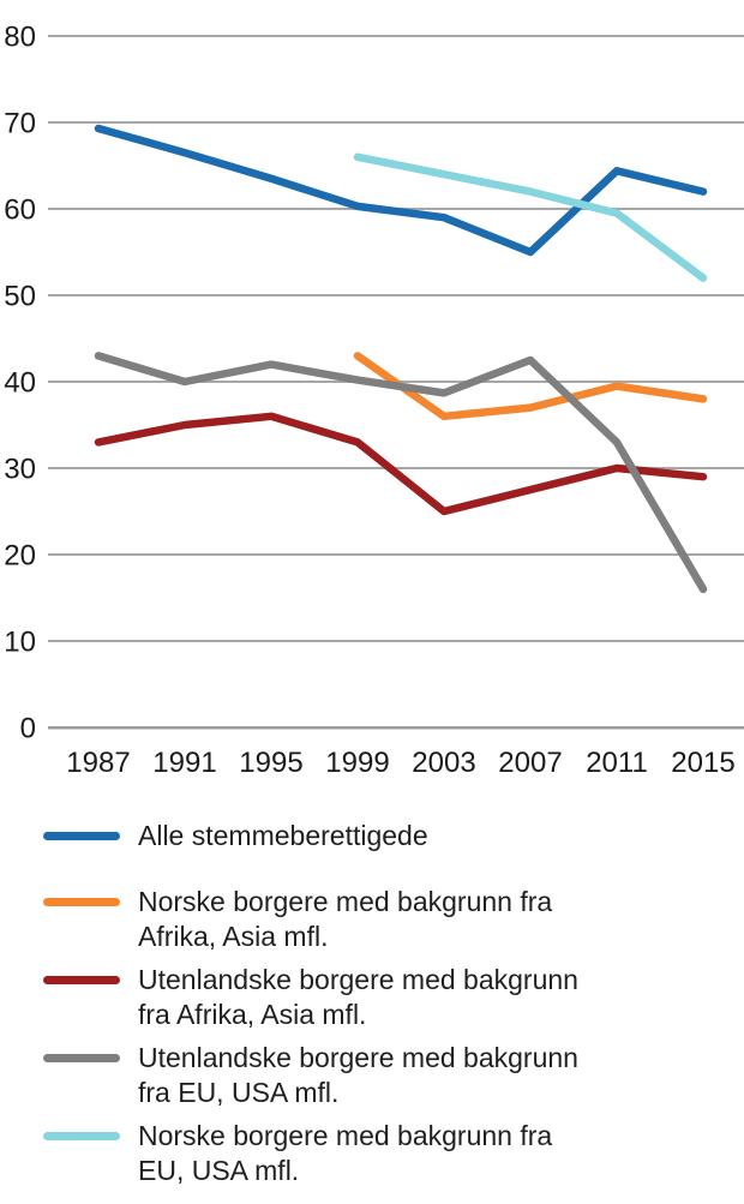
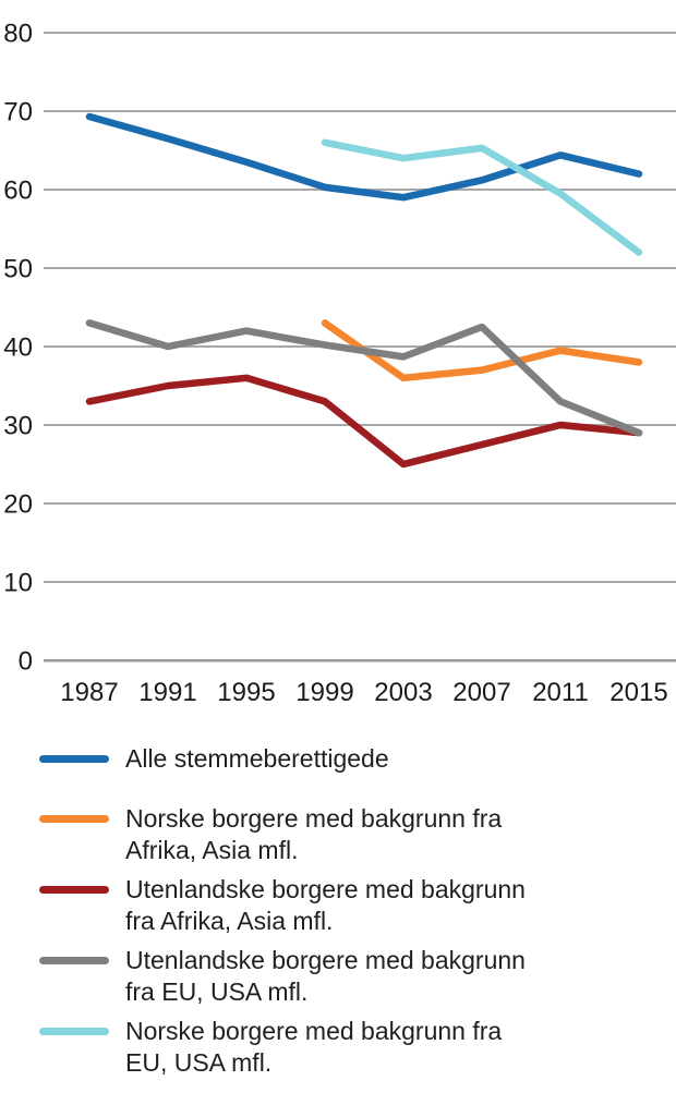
Alle stemmeberettigede/2007: 55 -> 61
Norske borgere med bakgrunn fra EU, USA mfl./2007: 62 -> 65
Utenlandske borgere med bakgrunn fra EU, USA mfl./2015: 16 -> 29
